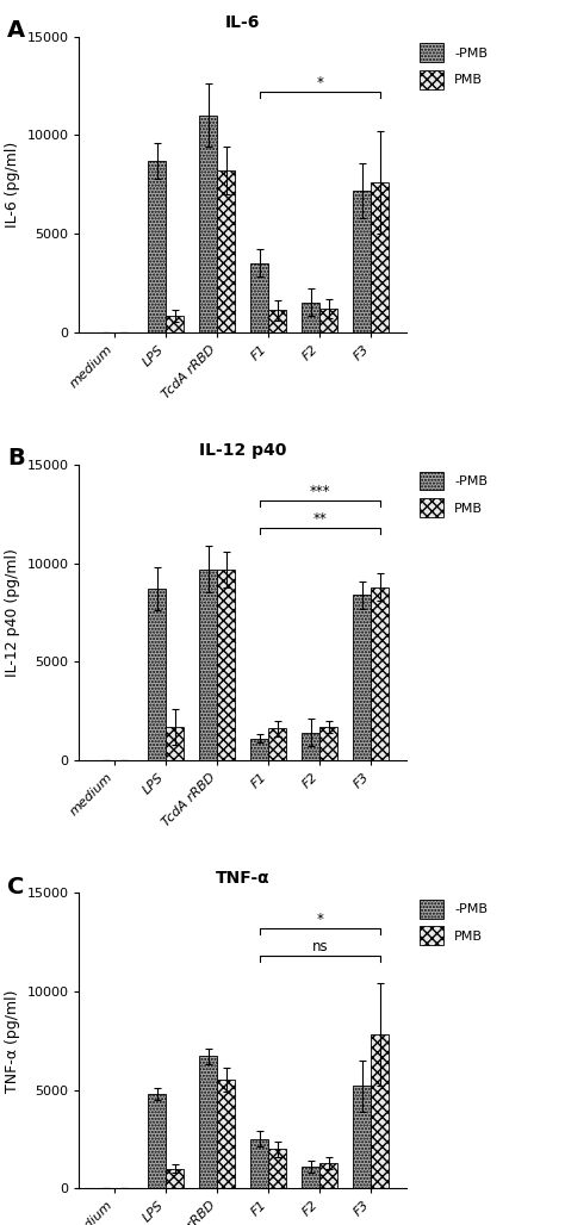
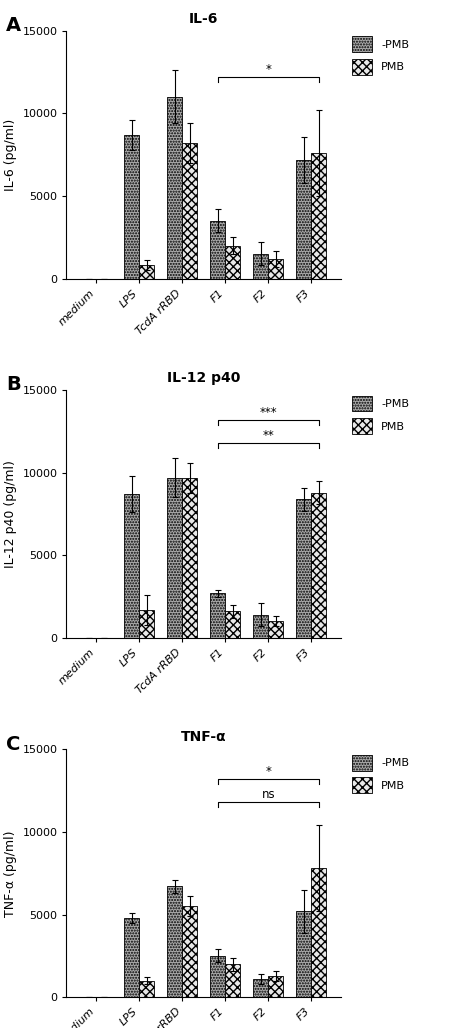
IL-6/PMB/F1: 1100 -> 2000
IL-12 p40/-PMB/F1: 1100 -> 2700
IL-12 p40/PMB/F2: 1700 -> 1000
